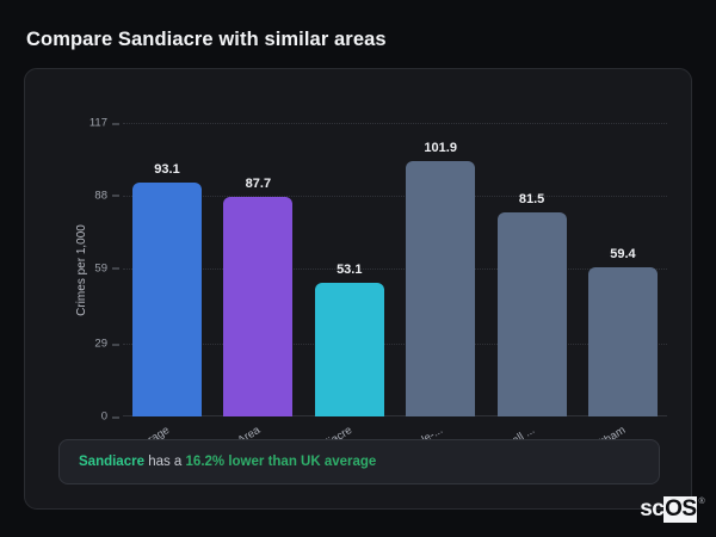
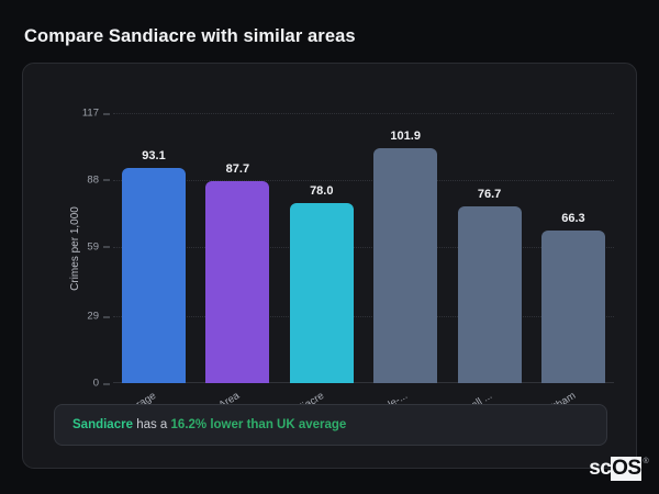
Sandiacre: 53.1 -> 78.0
Blackhall ...: 81.5 -> 76.7
Meltham: 59.4 -> 66.3
